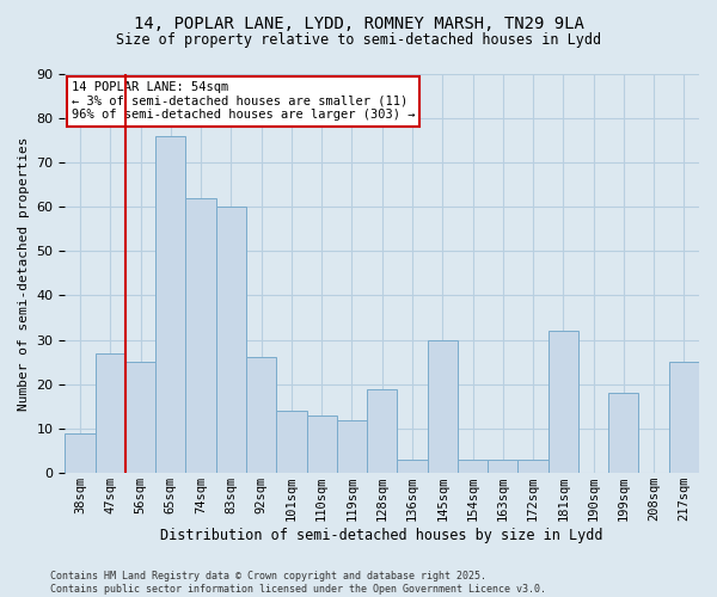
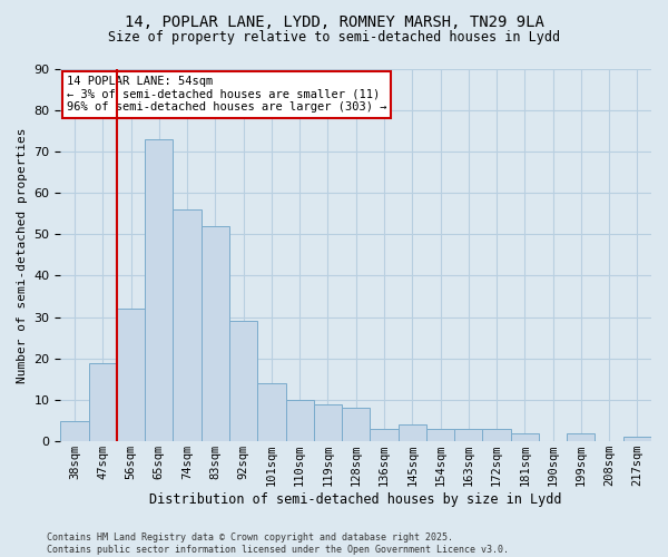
38sqm: 9 -> 5
47sqm: 27 -> 19
56sqm: 25 -> 32
65sqm: 76 -> 73
74sqm: 62 -> 56
83sqm: 60 -> 52
92sqm: 26 -> 29
110sqm: 13 -> 10
119sqm: 12 -> 9
128sqm: 19 -> 8
145sqm: 30 -> 4
181sqm: 32 -> 2
199sqm: 18 -> 2
217sqm: 25 -> 1
